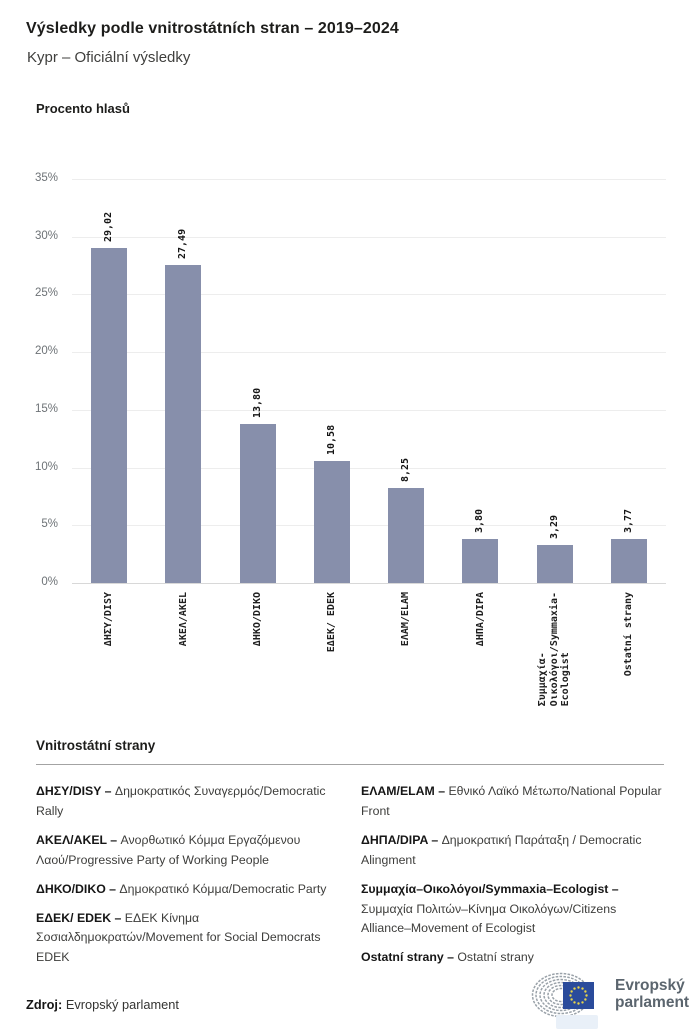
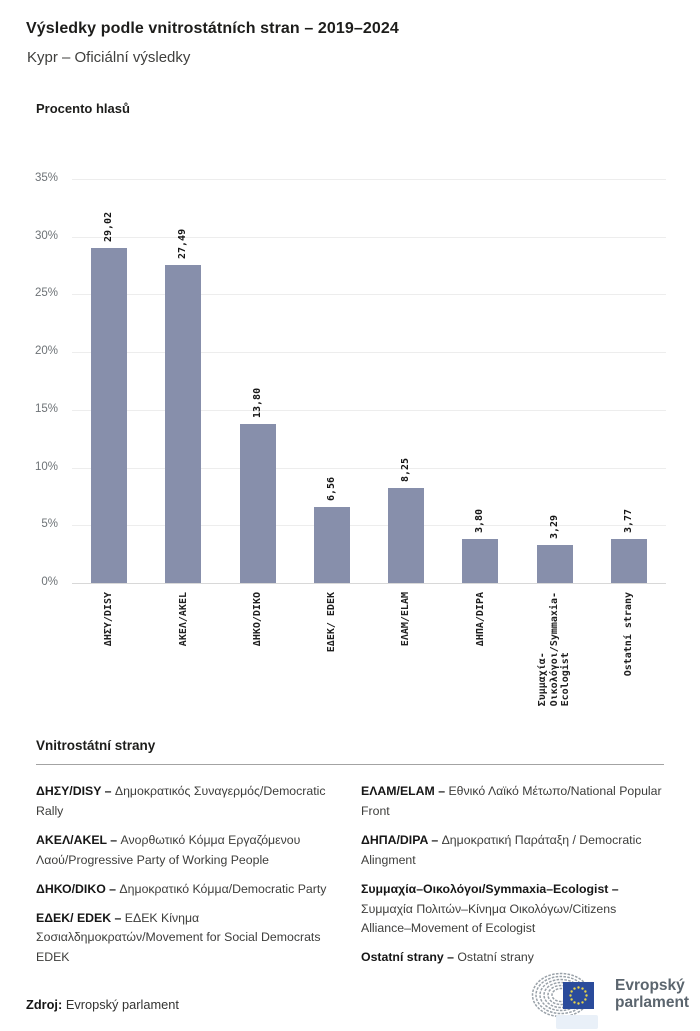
ΕΔΕΚ/ EDEK: 10,58 -> 6,56
